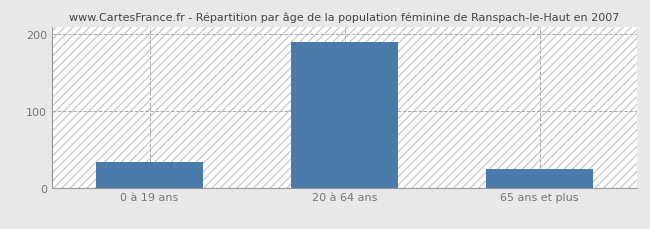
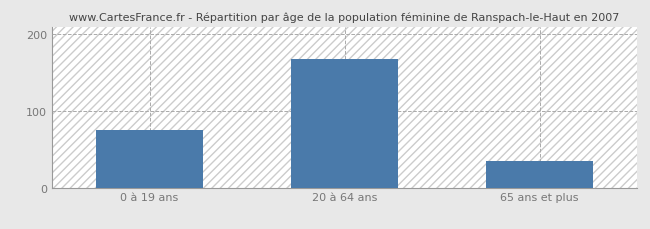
0 à 19 ans: 34 -> 75
20 à 64 ans: 190 -> 168
65 ans et plus: 24 -> 35
